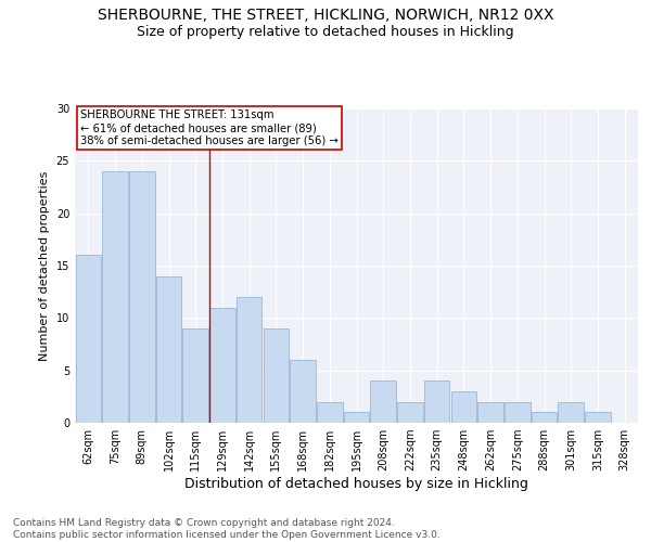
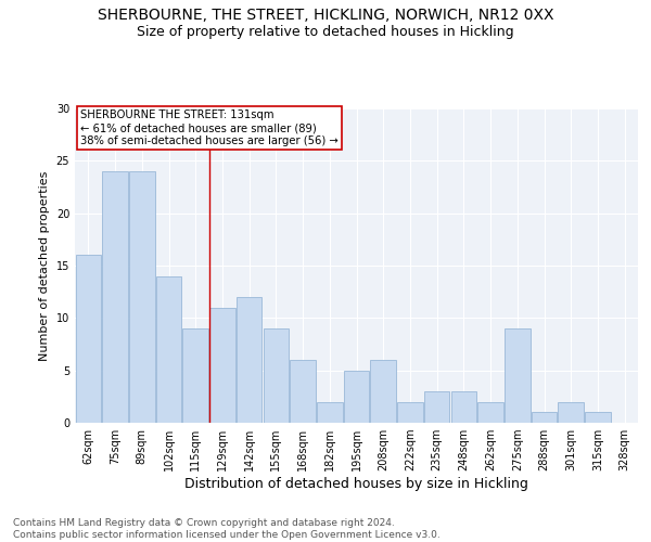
195sqm: 1 -> 5
208sqm: 4 -> 6
235sqm: 4 -> 3
275sqm: 2 -> 9
